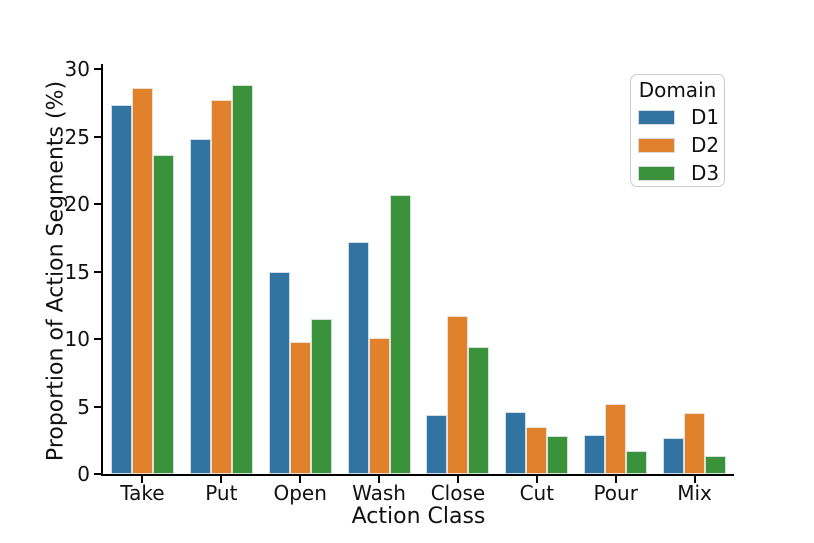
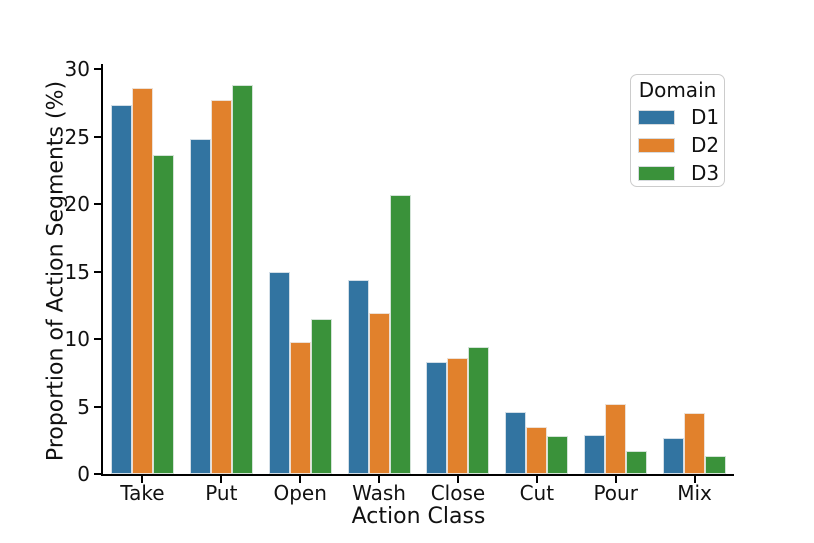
D1/Wash: 17.2 -> 14.4
D2/Wash: 10.1 -> 11.9
D1/Close: 4.4 -> 8.3
D2/Close: 11.7 -> 8.6
